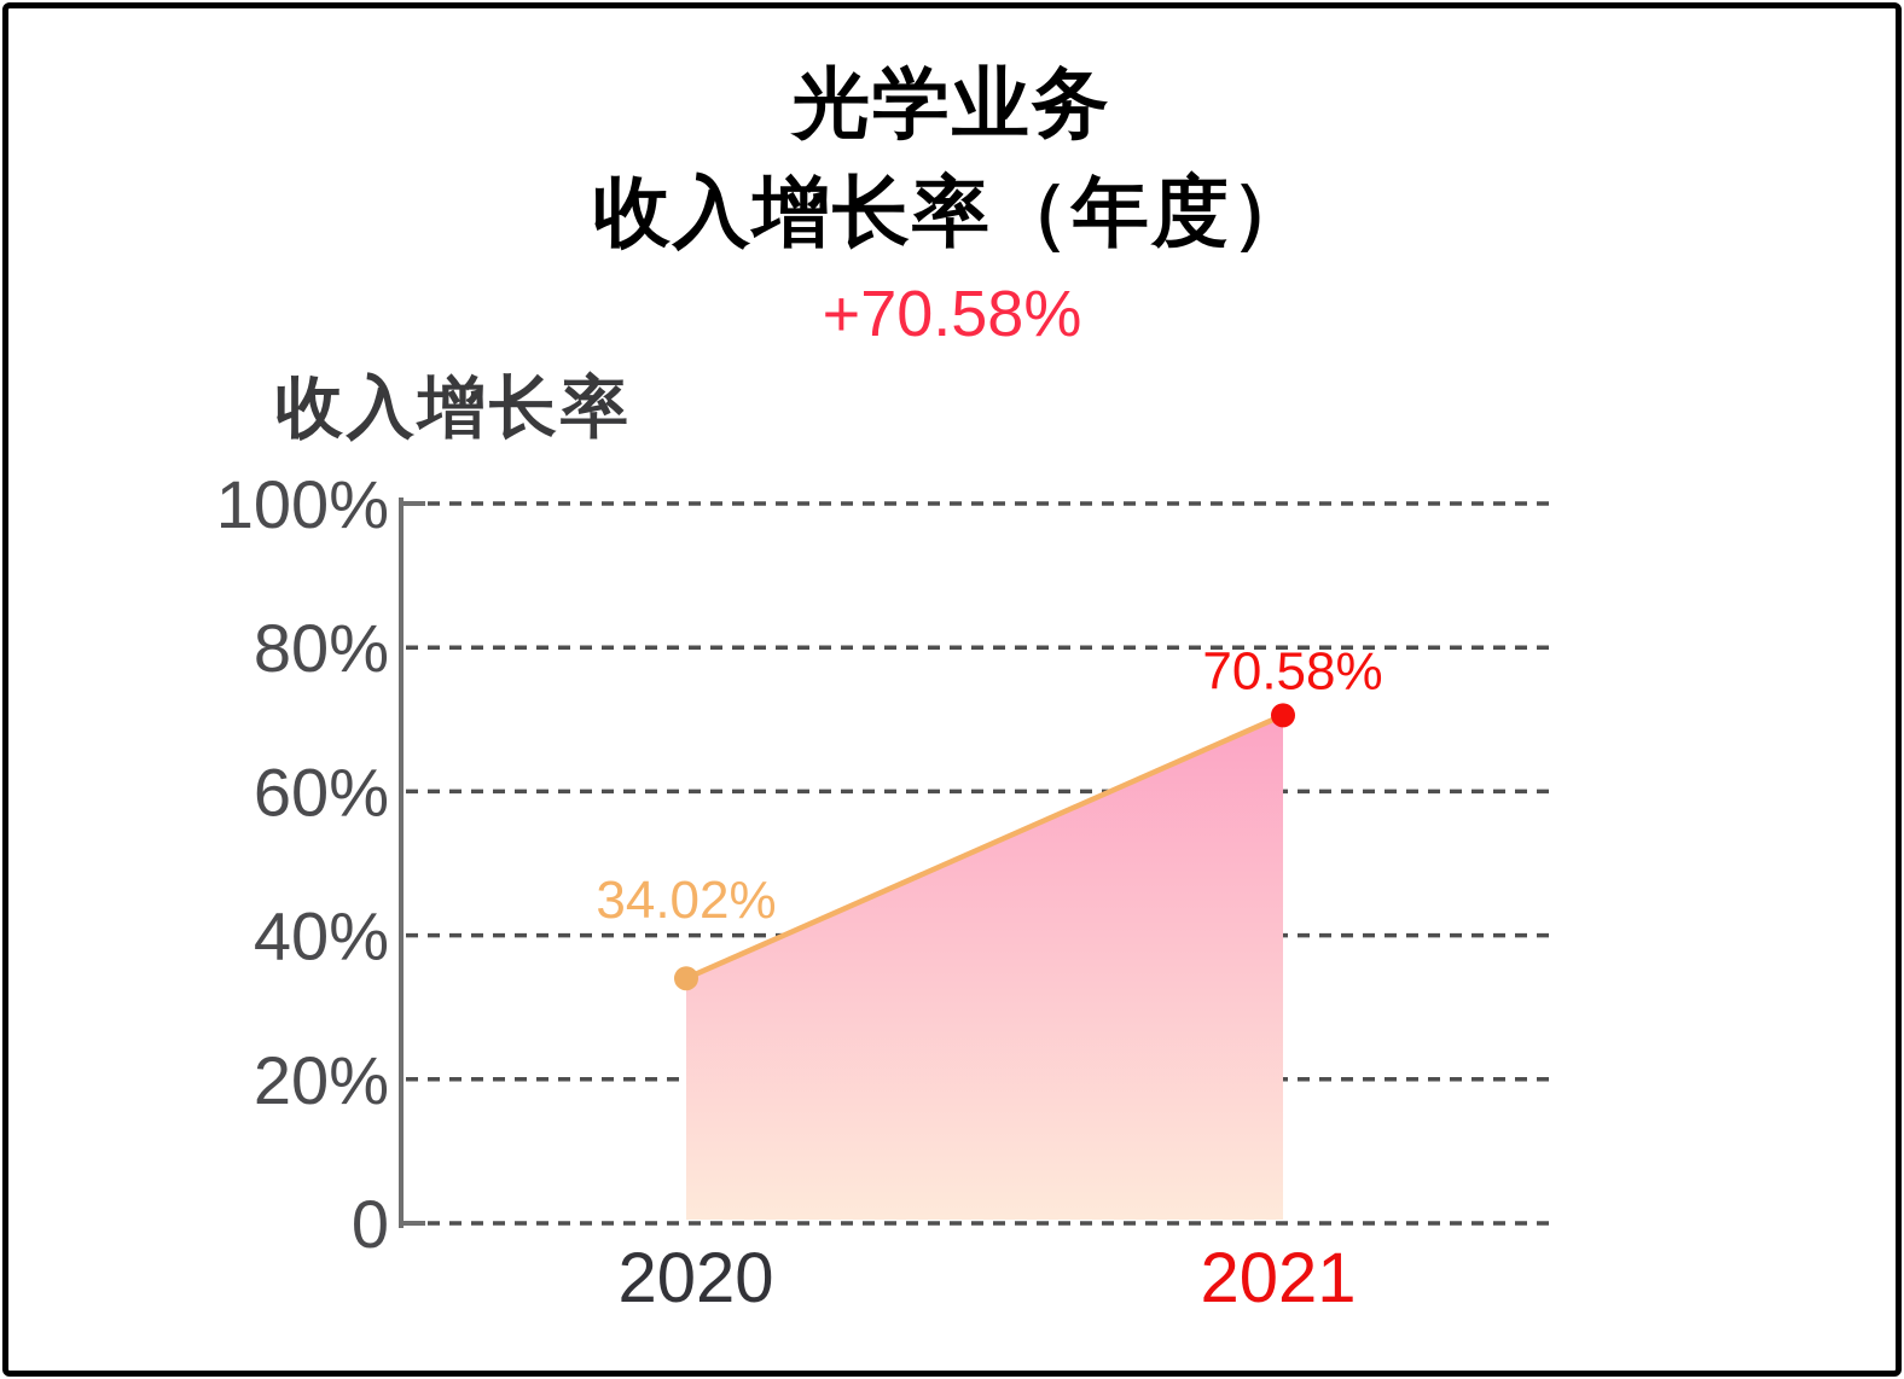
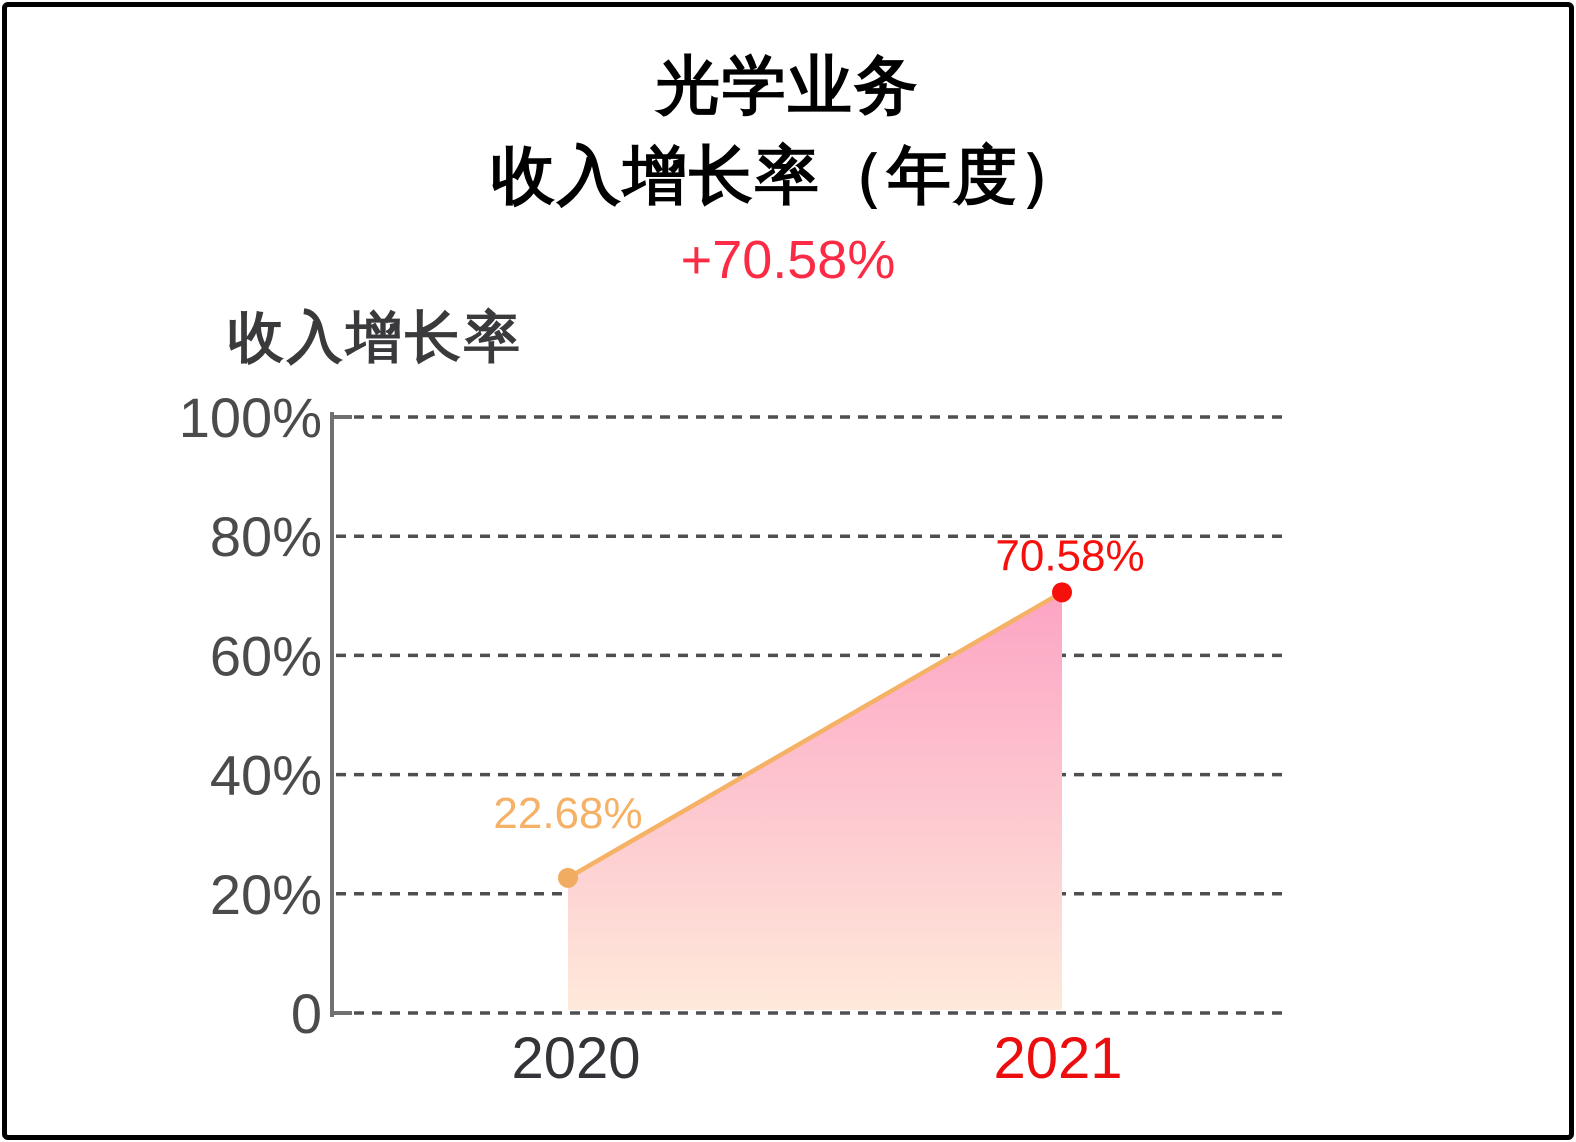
2020: 34.02% -> 22.68%
